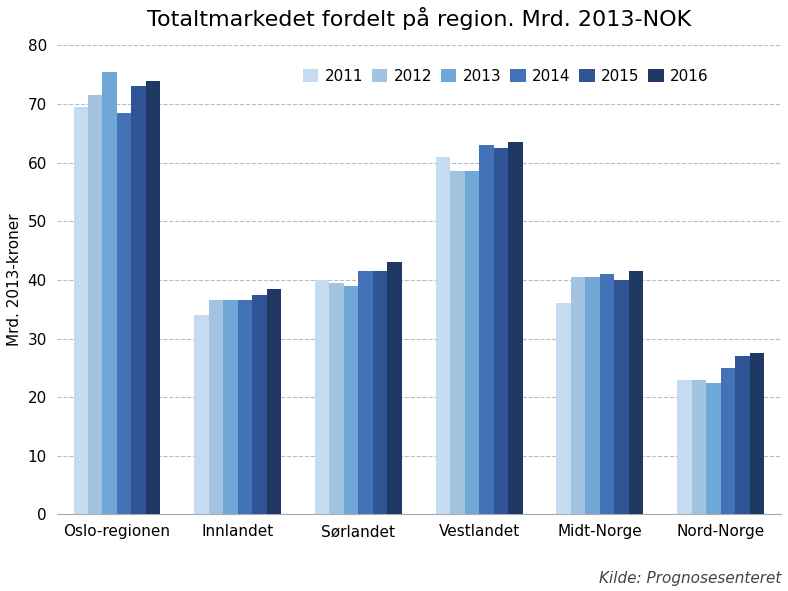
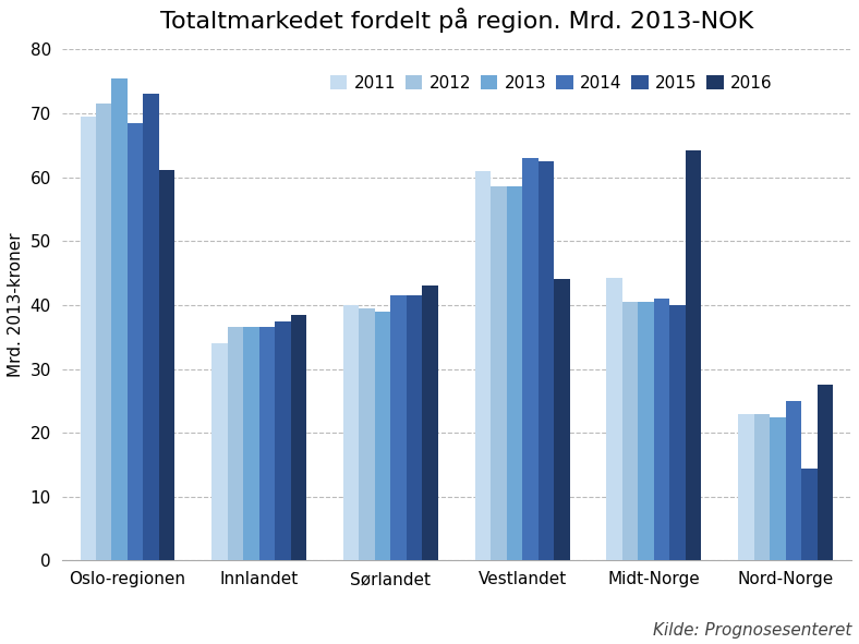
2016/Oslo-regionen: 74.0 -> 61.2
2016/Vestlandet: 63.5 -> 44.0
2011/Midt-Norge: 36.0 -> 44.2
2016/Midt-Norge: 41.5 -> 64.2
2015/Nord-Norge: 27.0 -> 14.4
